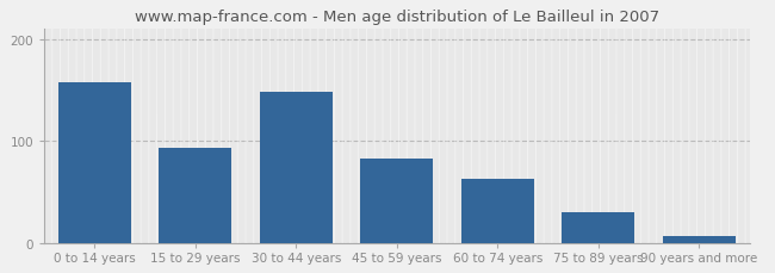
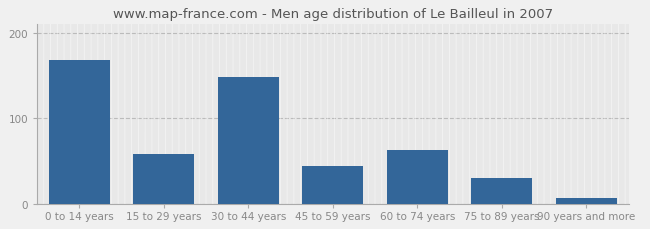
0 to 14 years: 158 -> 168
15 to 29 years: 93 -> 58
45 to 59 years: 83 -> 44
